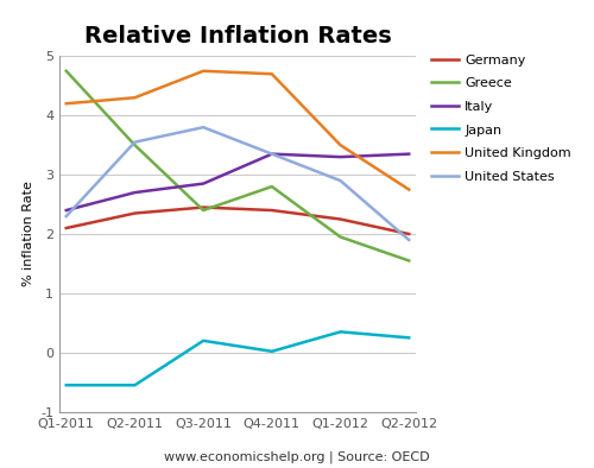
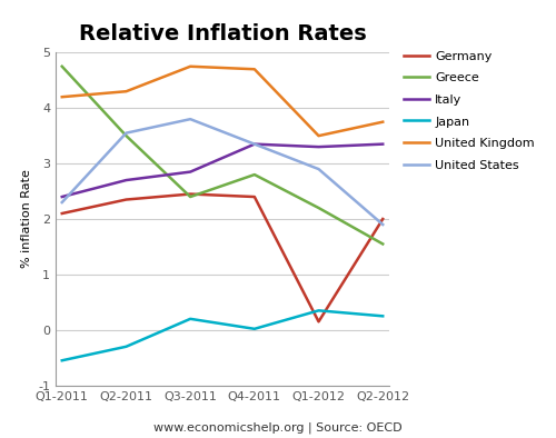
Japan/Q2-2011: -0.55 -> -0.30
Germany/Q1-2012: 2.25 -> 0.15
Greece/Q1-2012: 1.95 -> 2.20
United Kingdom/Q2-2012: 2.75 -> 3.75
